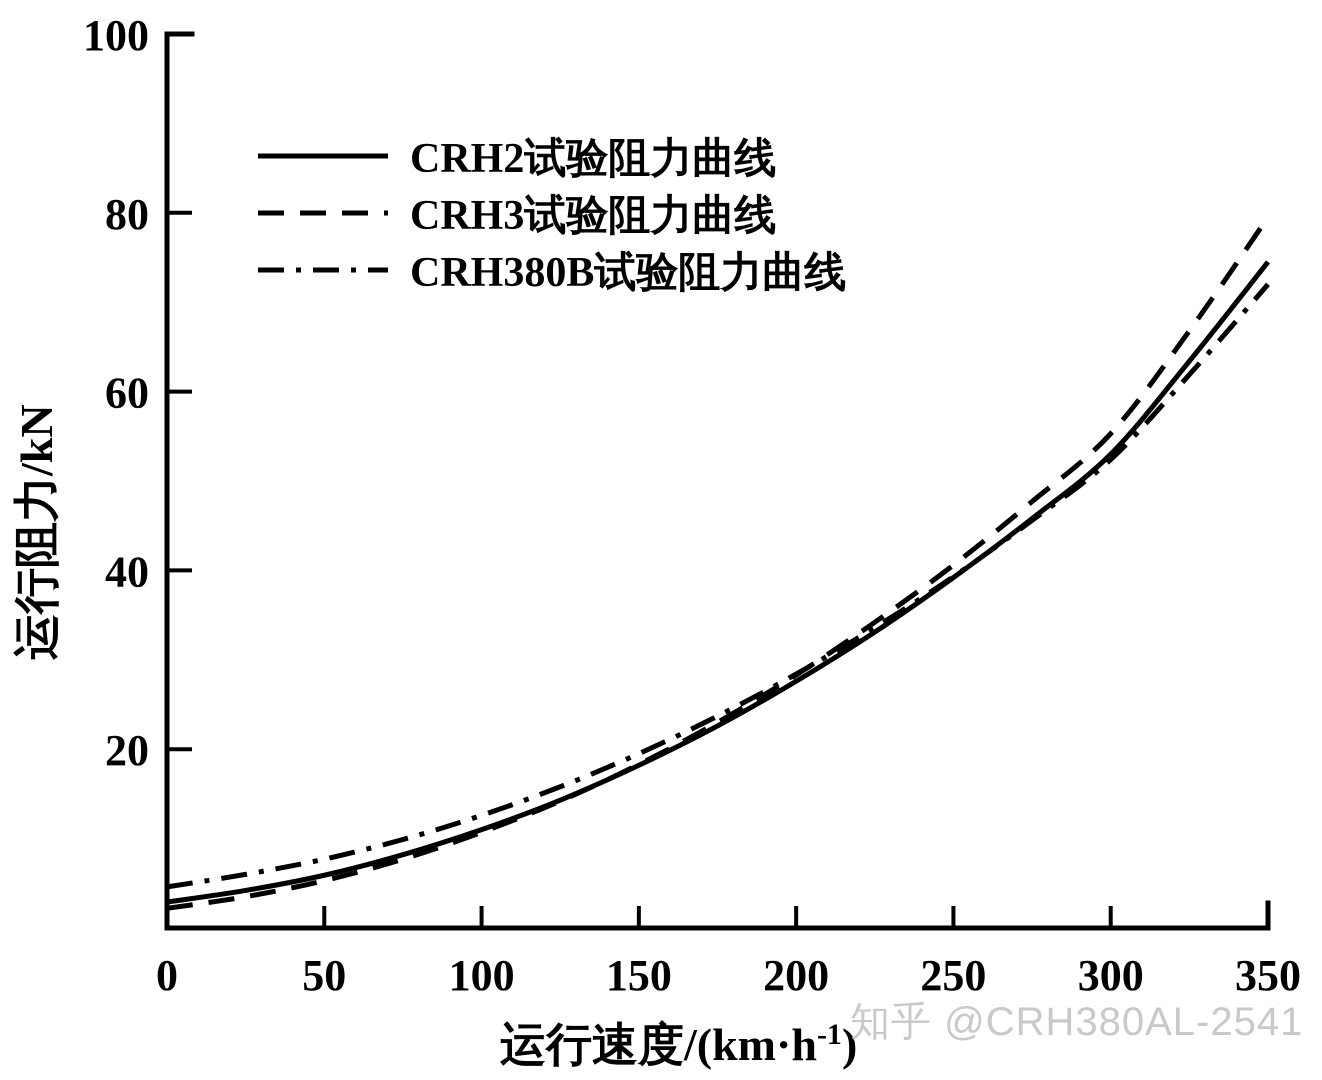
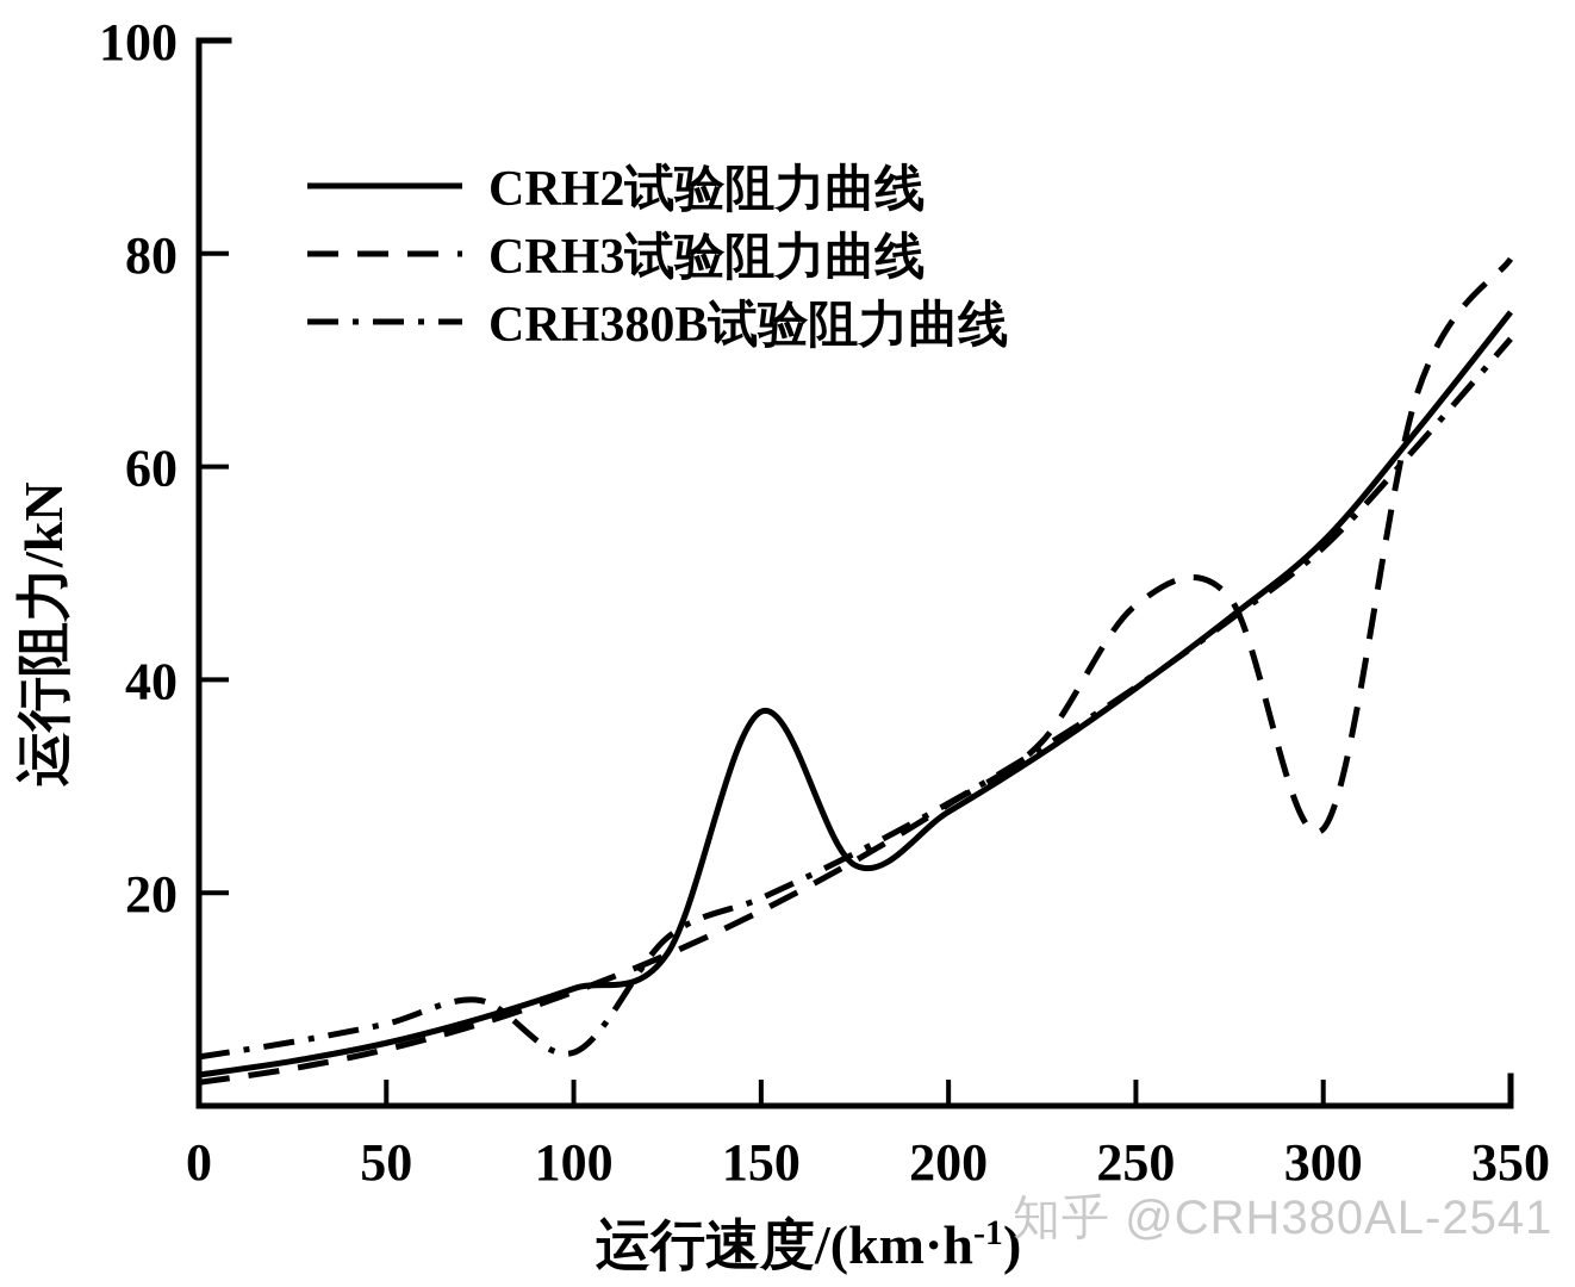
CRH380B试验阻力曲线/100: 13 -> 5
CRH2试验阻力曲线/150: 18 -> 37
CRH3试验阻力曲线/250: 41 -> 47
CRH3试验阻力曲线/300: 55 -> 26
